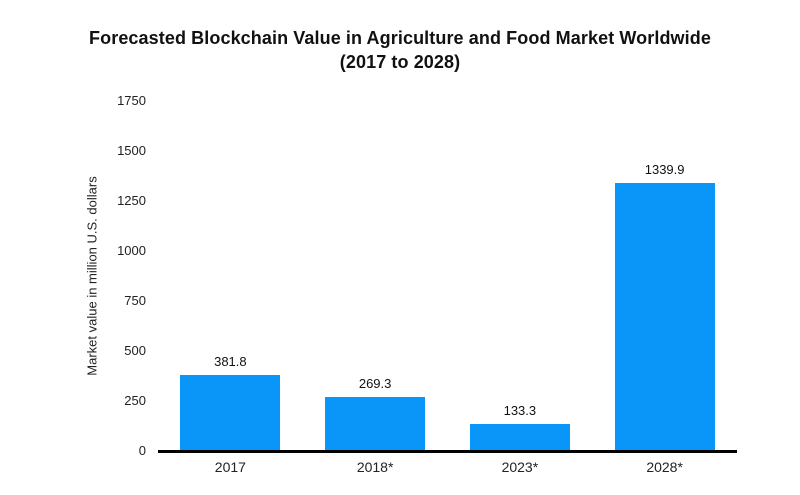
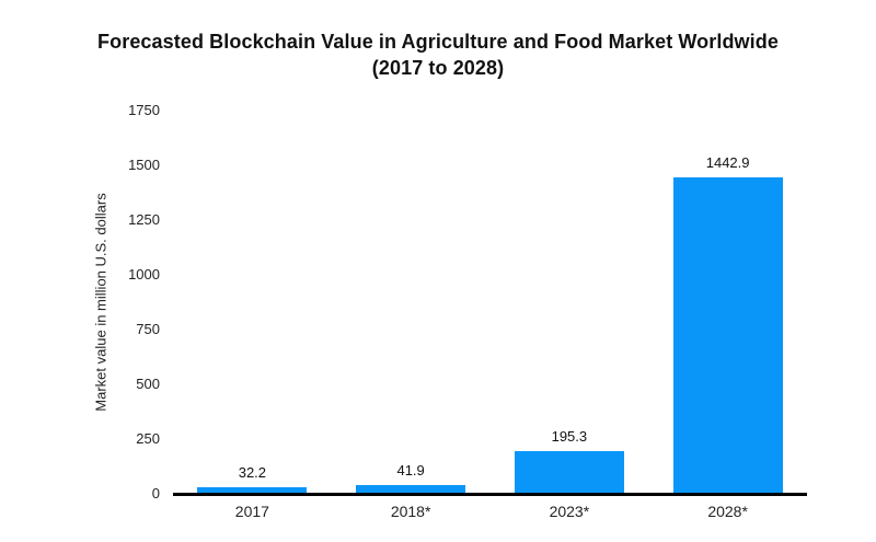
2017: 381.8 -> 32.2
2018*: 269.3 -> 41.9
2023*: 133.3 -> 195.3
2028*: 1339.9 -> 1442.9
